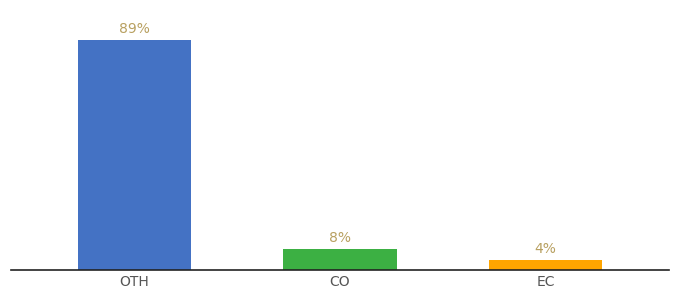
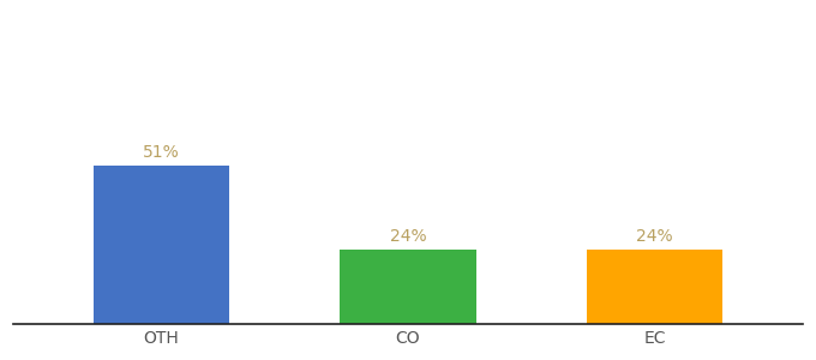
OTH: 89% -> 51%
CO: 8% -> 24%
EC: 4% -> 24%
